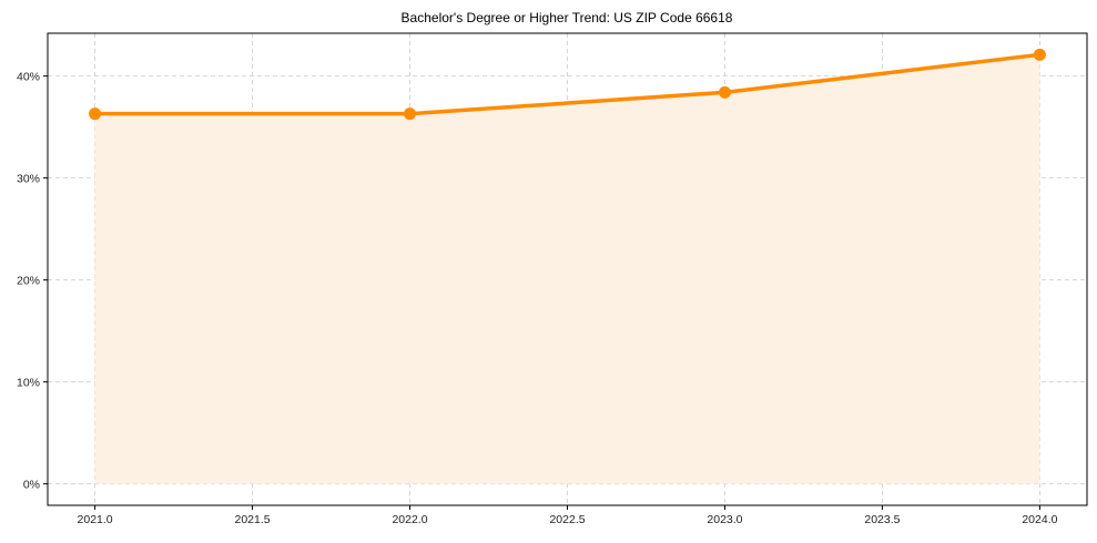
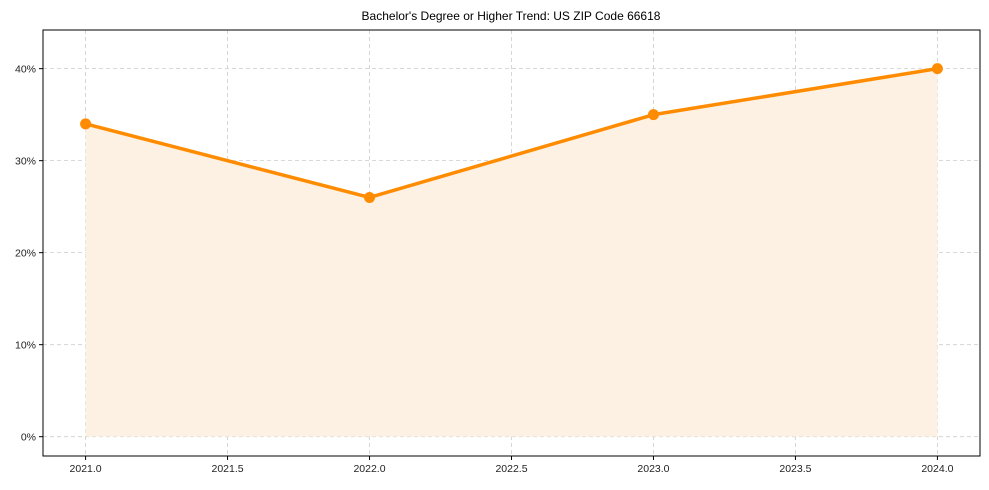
2021.0: 36% -> 34%
2022.0: 36% -> 26%
2023.0: 38% -> 35%
2024.0: 42% -> 40%
